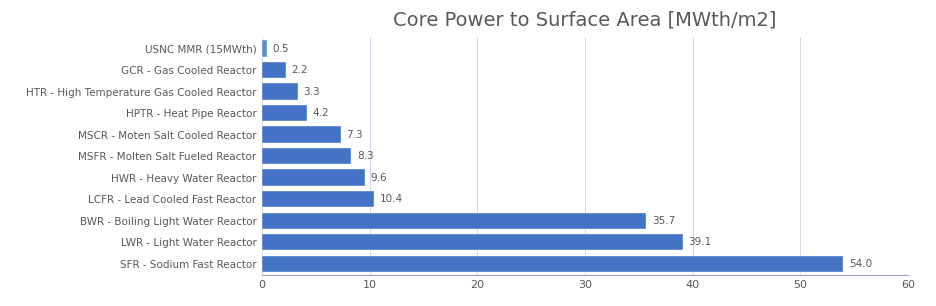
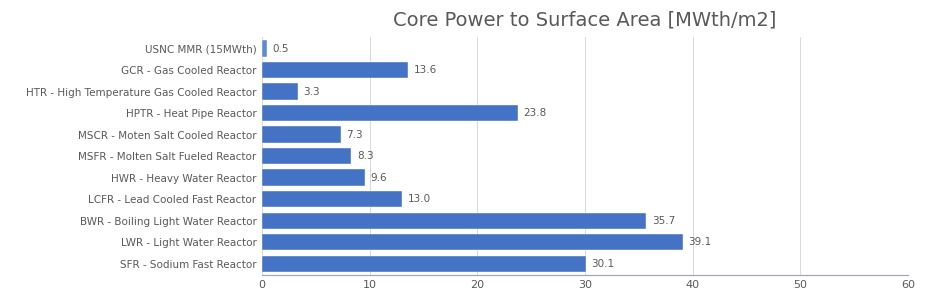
GCR - Gas Cooled Reactor: 2.2 -> 13.6
HPTR - Heat Pipe Reactor: 4.2 -> 23.8
LCFR - Lead Cooled Fast Reactor: 10.4 -> 13.0
SFR - Sodium Fast Reactor: 54.0 -> 30.1
